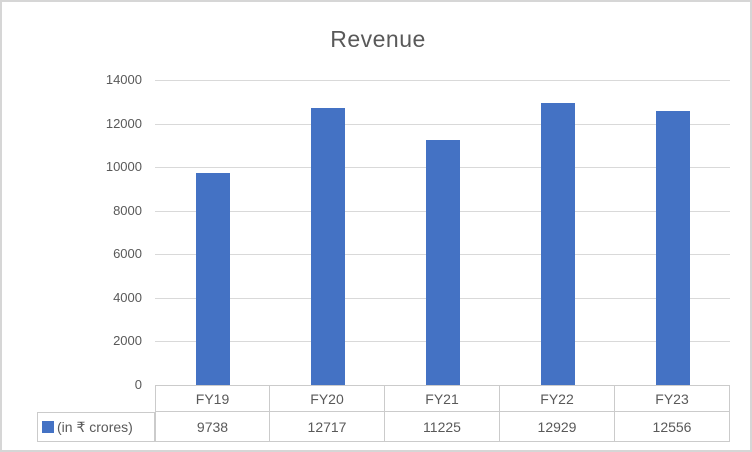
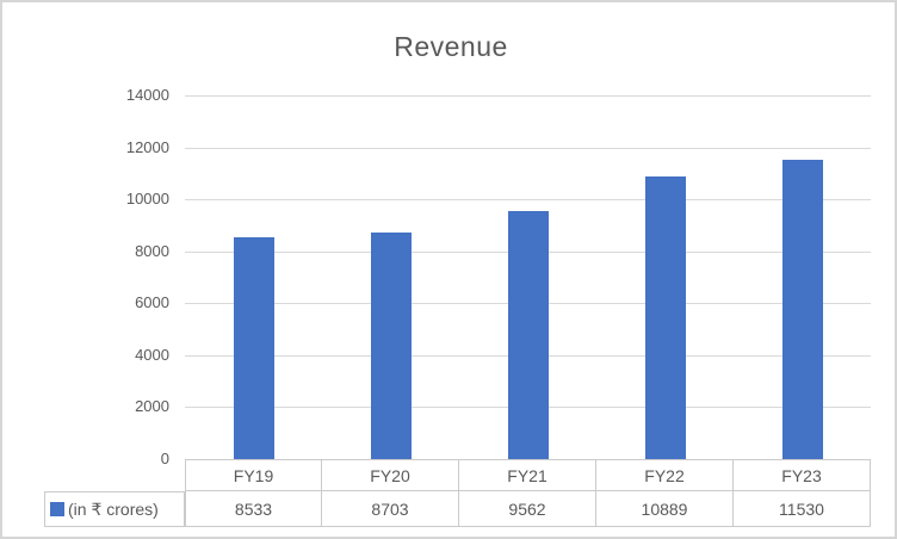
FY19: 9738 -> 8533
FY20: 12717 -> 8703
FY21: 11225 -> 9562
FY22: 12929 -> 10889
FY23: 12556 -> 11530
